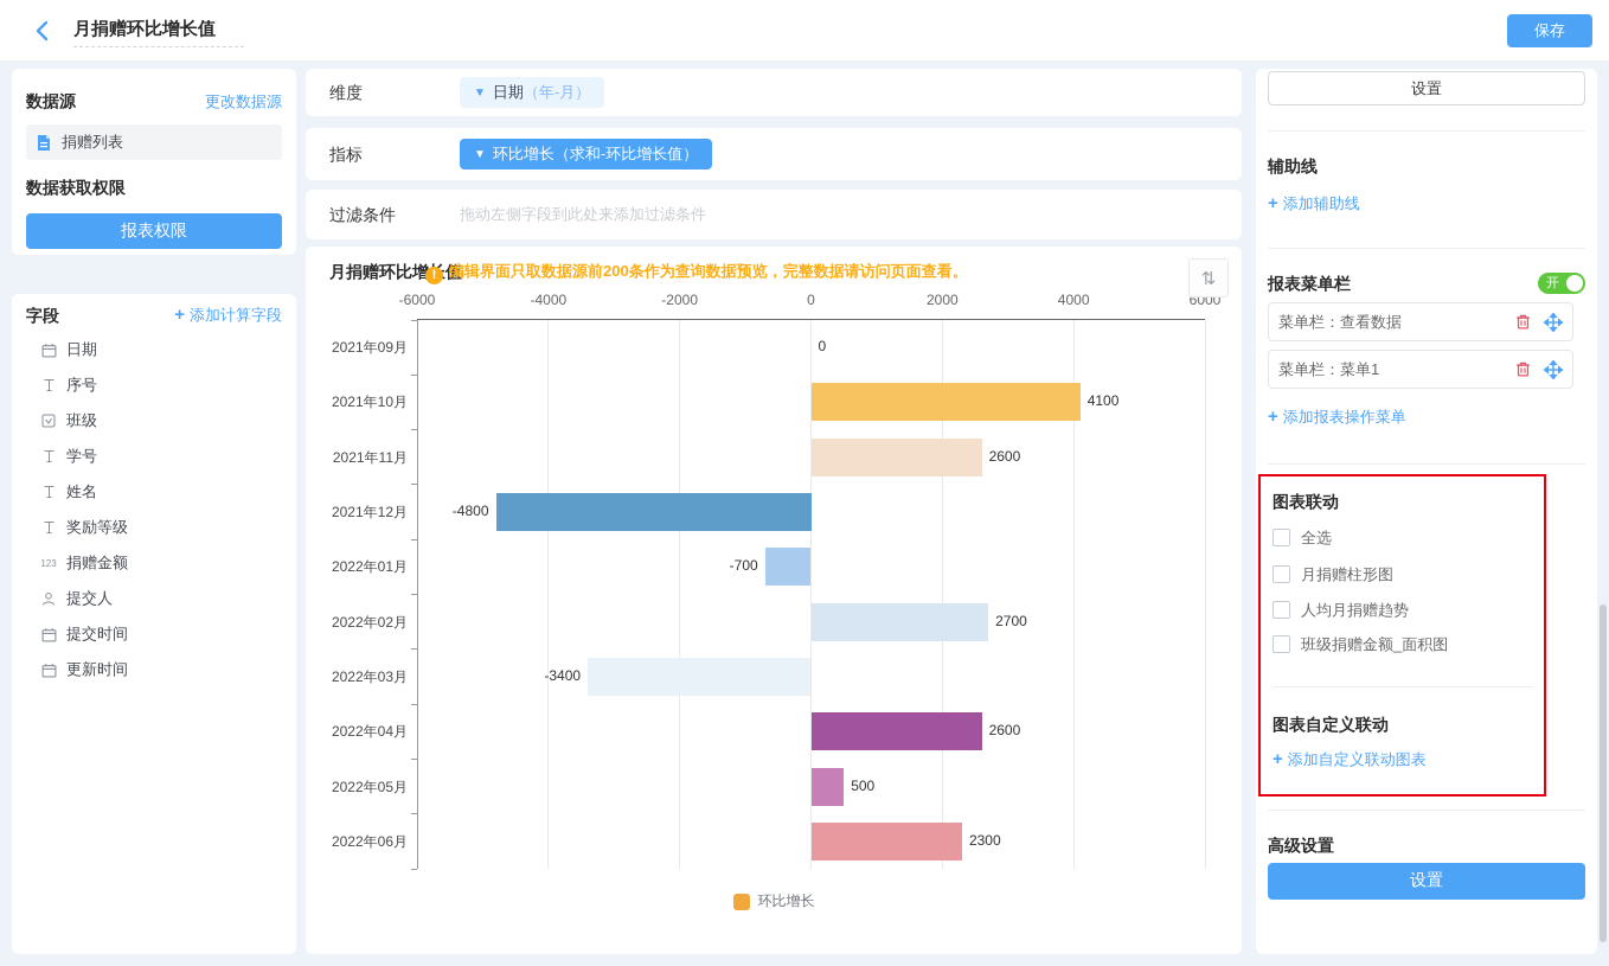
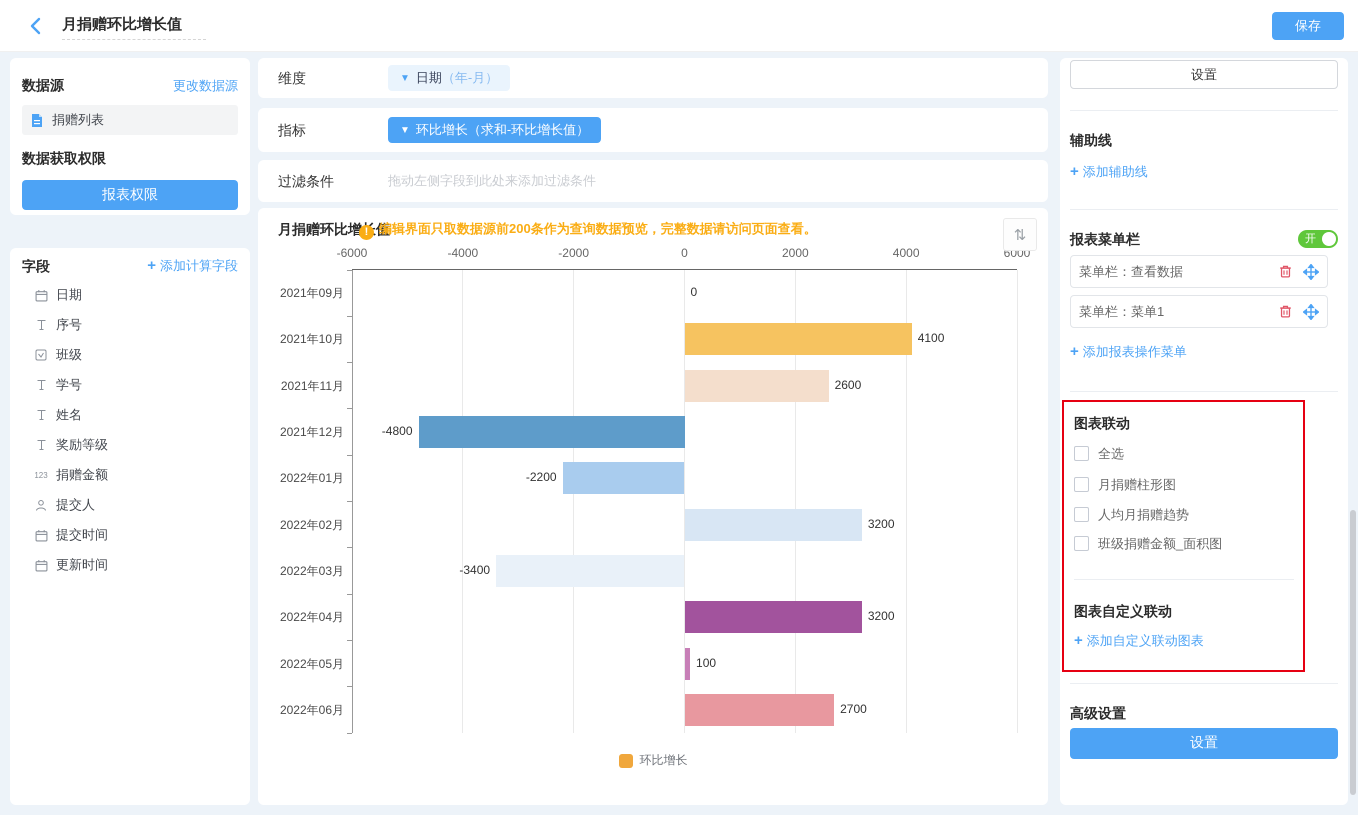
2022年01月: -700 -> -2200
2022年02月: 2700 -> 3200
2022年04月: 2600 -> 3200
2022年05月: 500 -> 100
2022年06月: 2300 -> 2700
